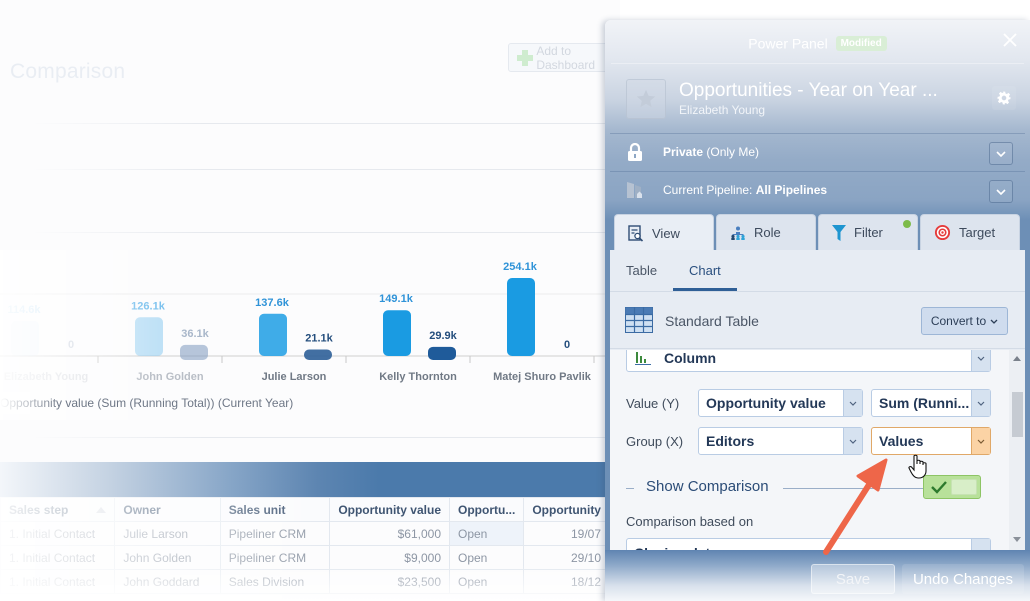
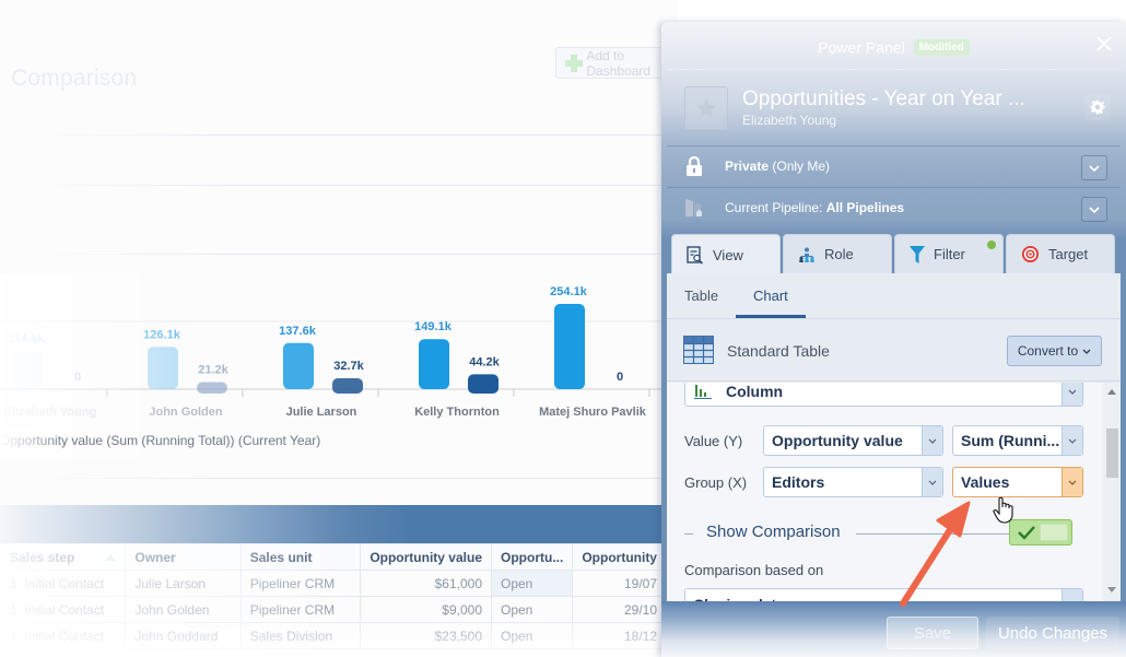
Comparison/John Golden: 36.1k -> 21.2k
Comparison/Julie Larson: 21.1k -> 32.7k
Comparison/Kelly Thornton: 29.9k -> 44.2k
